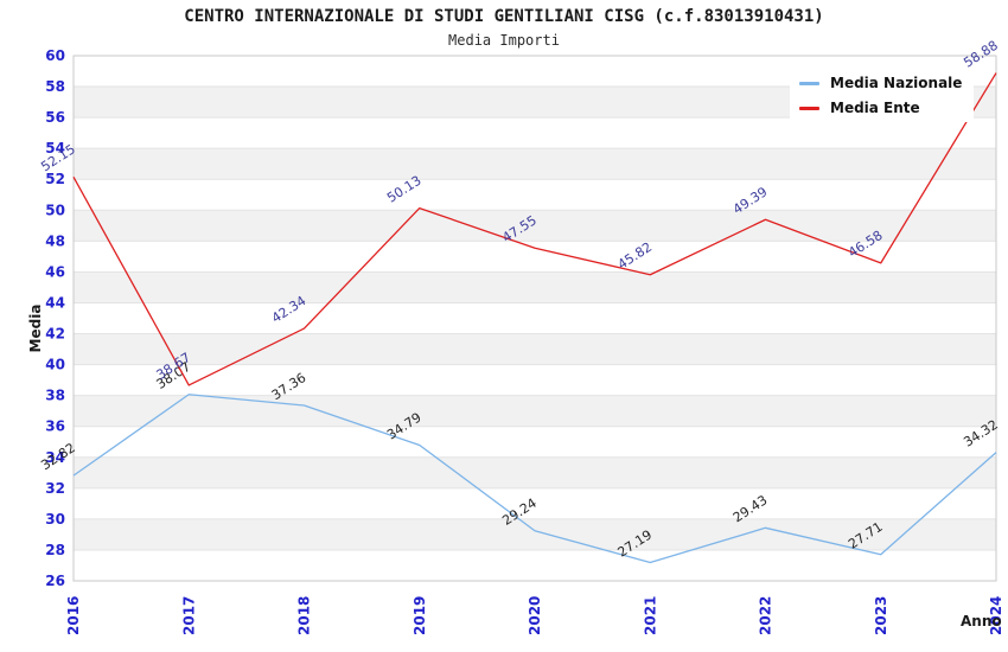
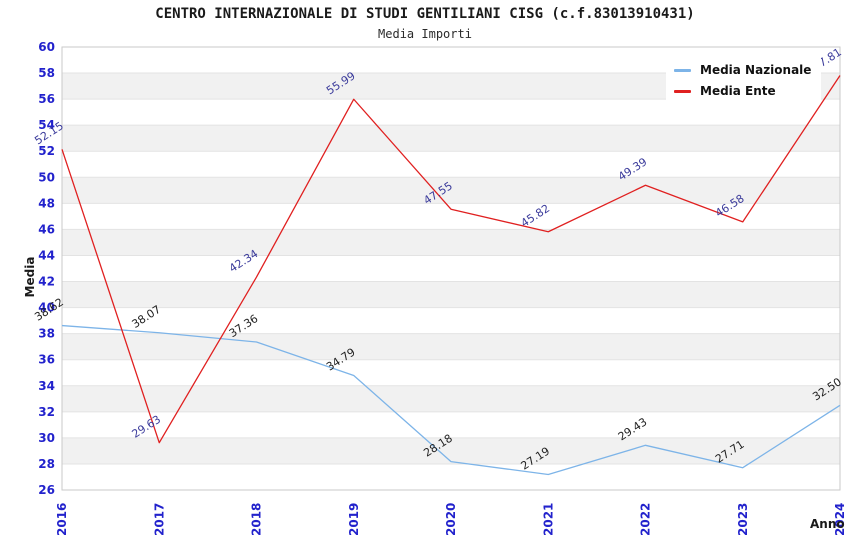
Media Nazionale/2016: 32.82 -> 38.62
Media Ente/2017: 38.67 -> 29.63
Media Ente/2019: 50.13 -> 55.99
Media Nazionale/2020: 29.24 -> 28.18
Media Nazionale/2024: 34.32 -> 32.50
Media Ente/2024: 58.88 -> 57.81
